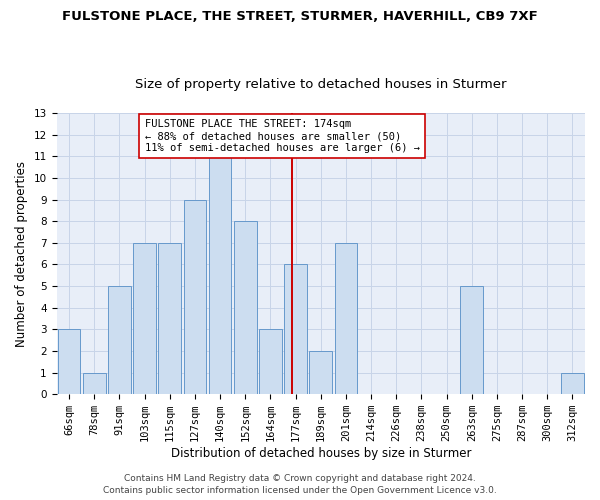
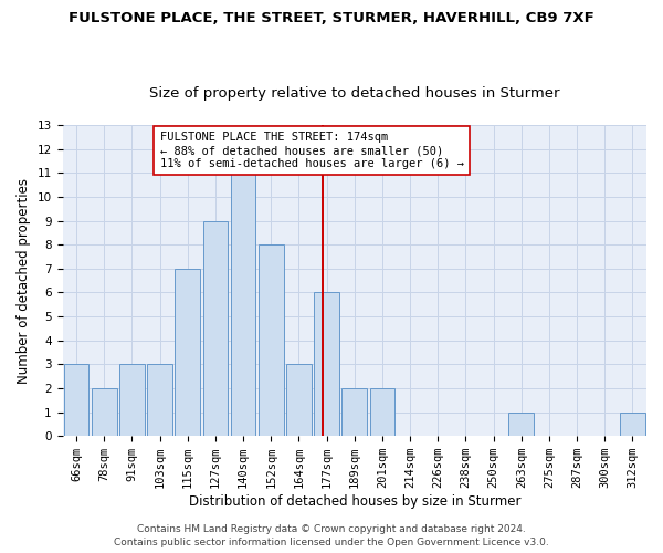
78sqm: 1 -> 2
91sqm: 5 -> 3
103sqm: 7 -> 3
201sqm: 7 -> 2
263sqm: 5 -> 1
